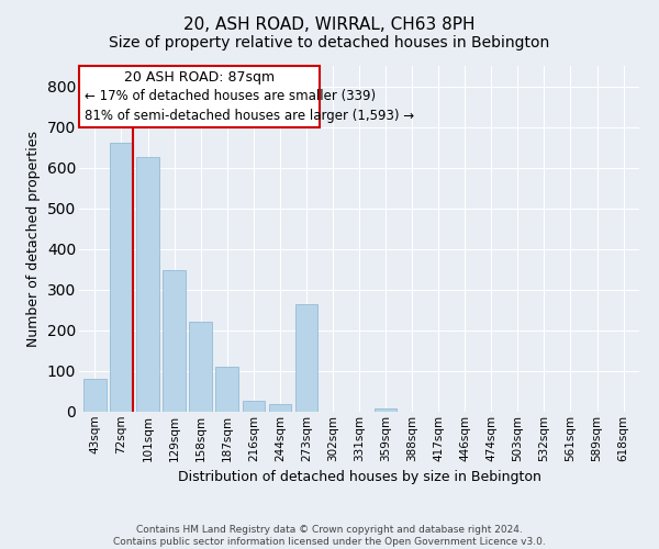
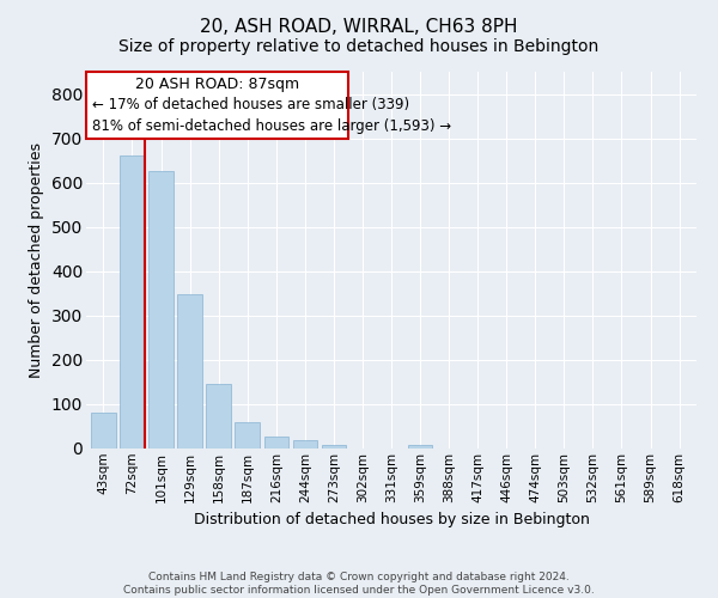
158sqm: 220 -> 147
187sqm: 110 -> 60
273sqm: 265 -> 8
